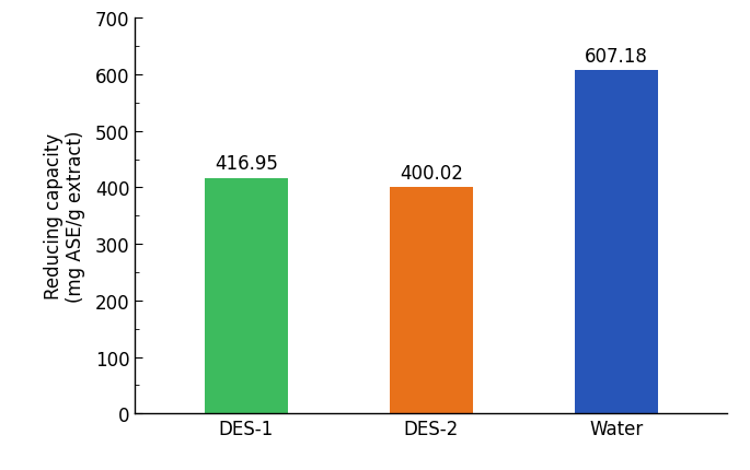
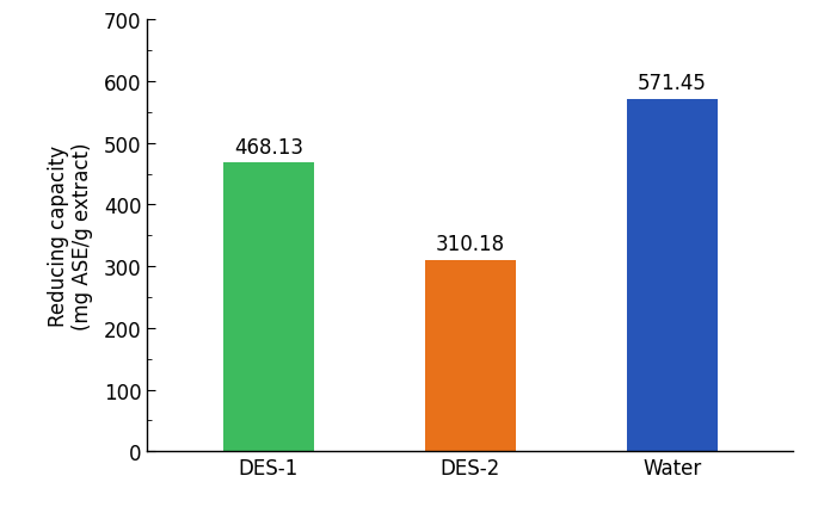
DES-1: 416.95 -> 468.13
DES-2: 400.02 -> 310.18
Water: 607.18 -> 571.45
